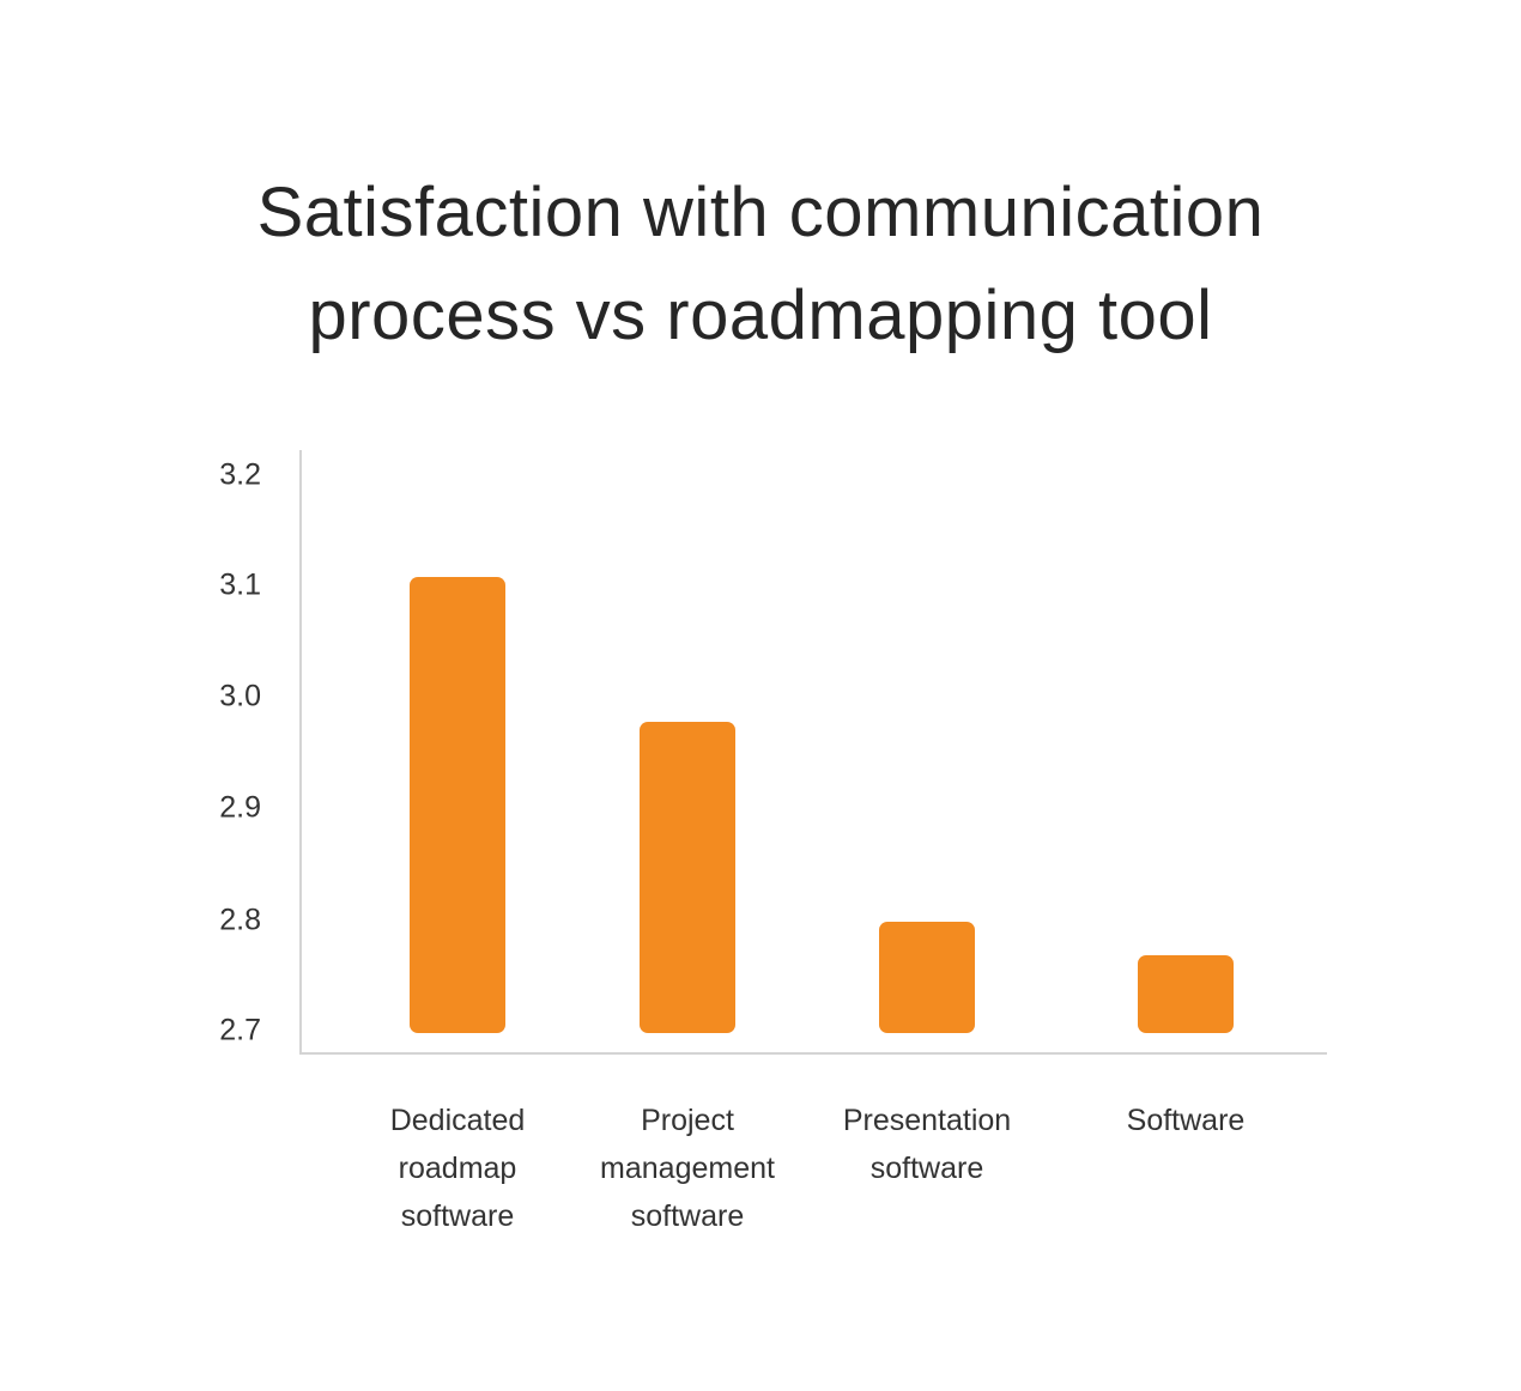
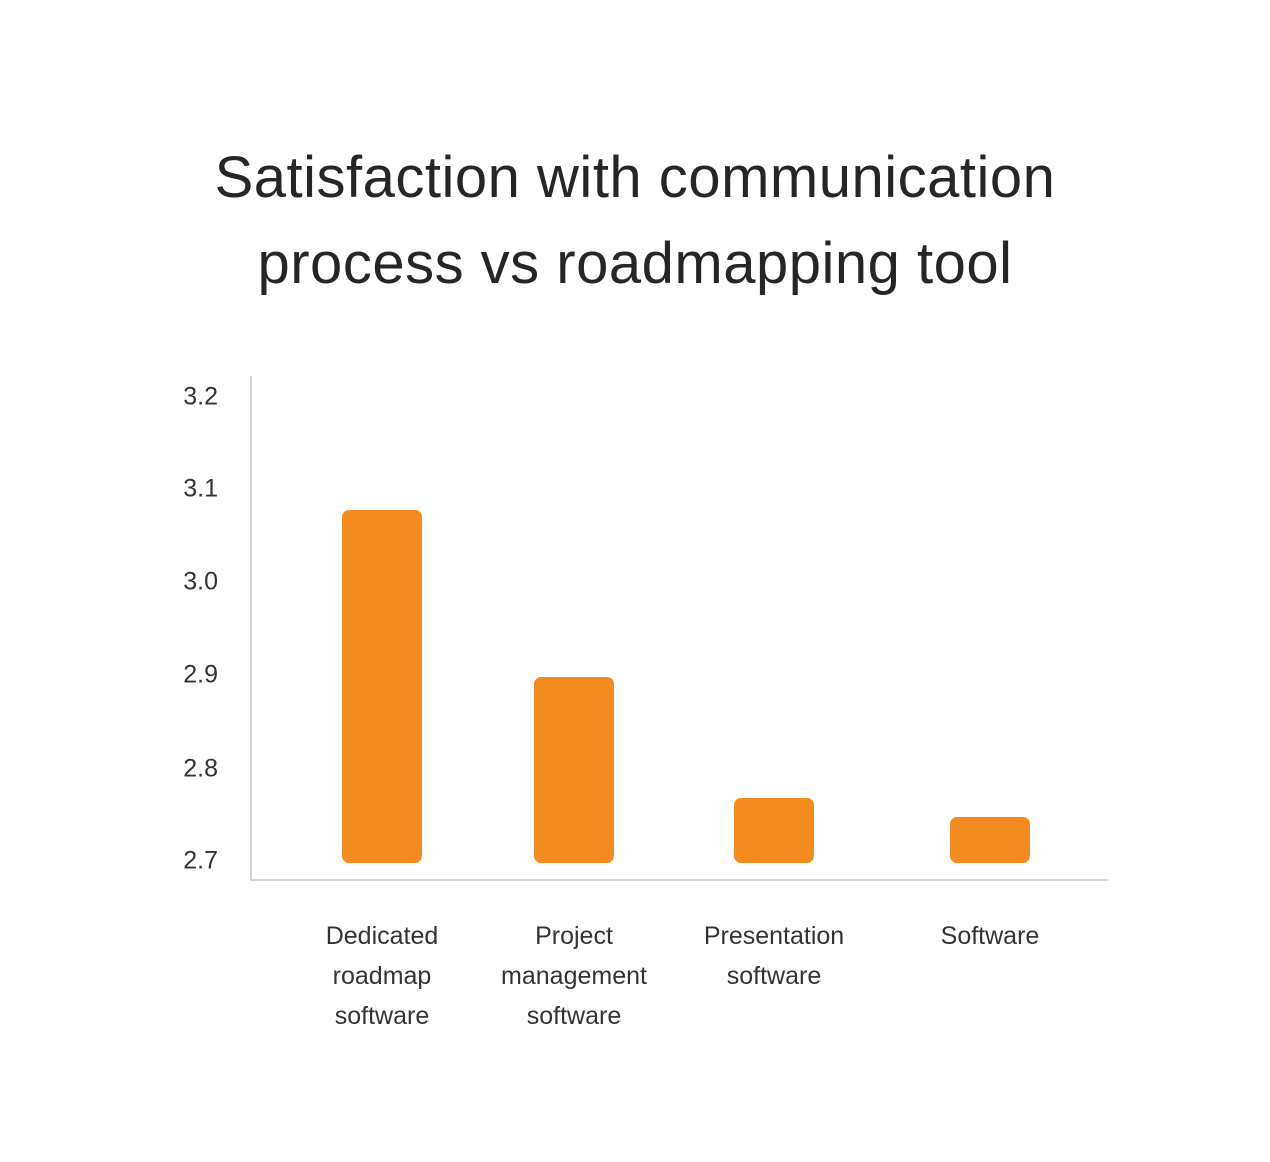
Dedicated roadmap software: 3.11 -> 3.08
Project management software: 2.98 -> 2.90
Presentation software: 2.80 -> 2.77
Software: 2.77 -> 2.75
